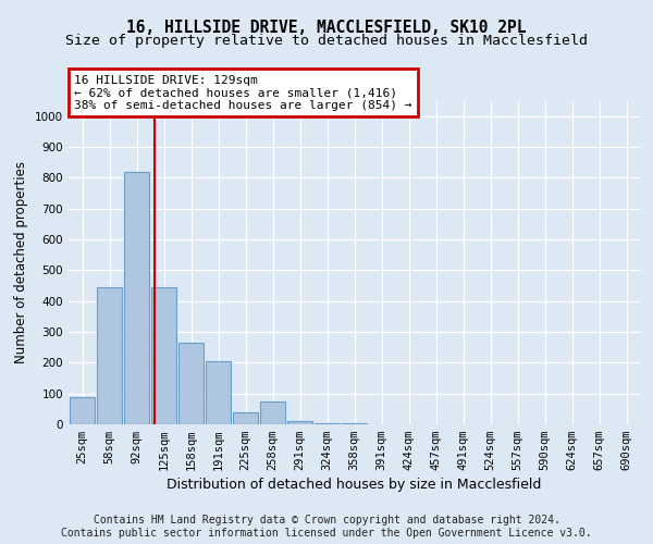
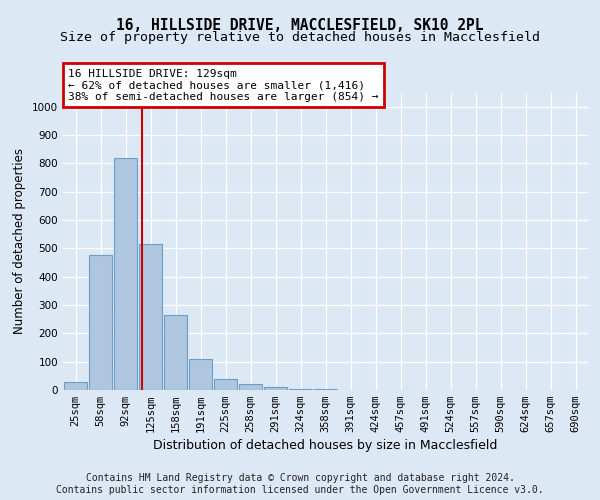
25sqm: 90 -> 28
58sqm: 445 -> 478
125sqm: 445 -> 515
191sqm: 205 -> 110
258sqm: 75 -> 22
